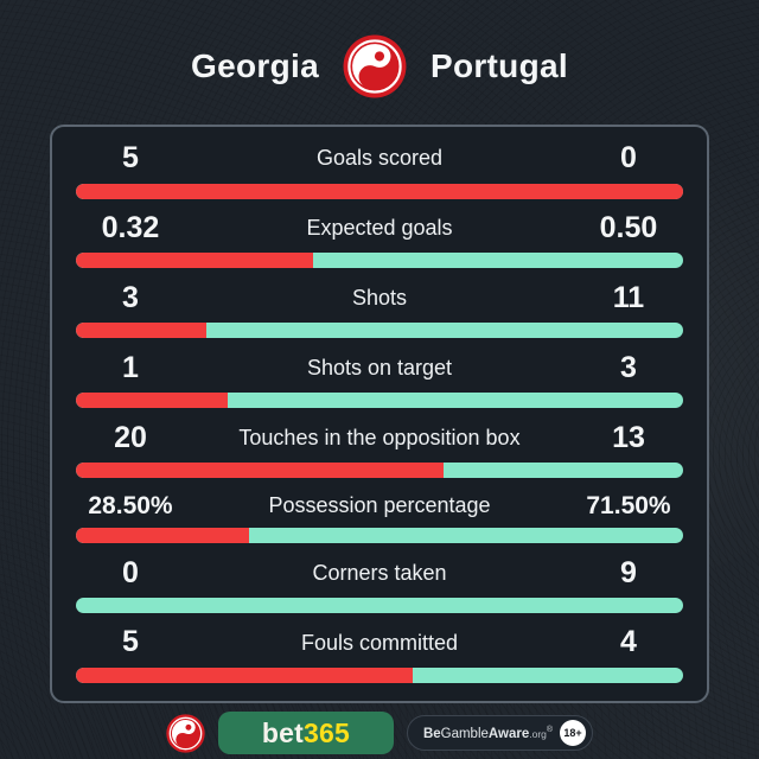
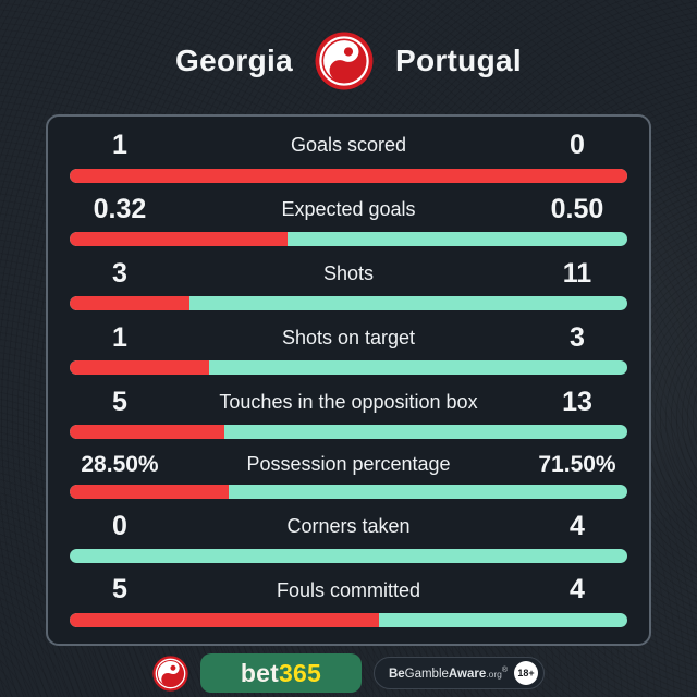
Georgia/Goals scored: 5 -> 1
Georgia/Touches in the opposition box: 20 -> 5
Portugal/Corners taken: 9 -> 4
